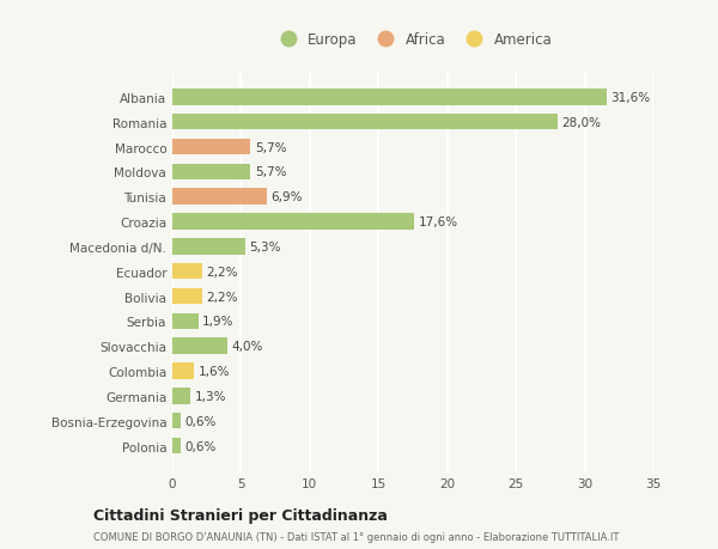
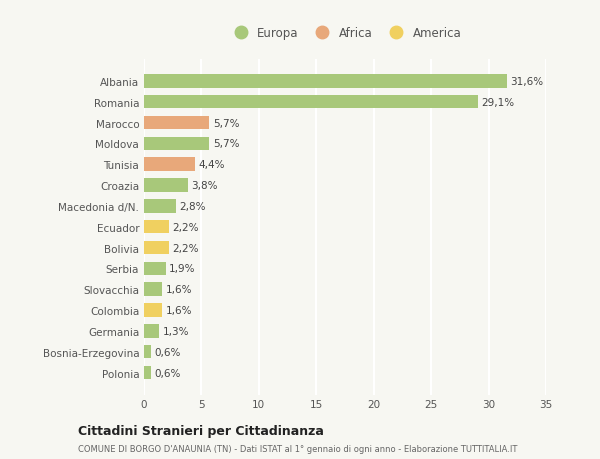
Romania: 28,0% -> 29,1%
Tunisia: 6,9% -> 4,4%
Croazia: 17,6% -> 3,8%
Macedonia d/N.: 5,3% -> 2,8%
Slovacchia: 4,0% -> 1,6%
